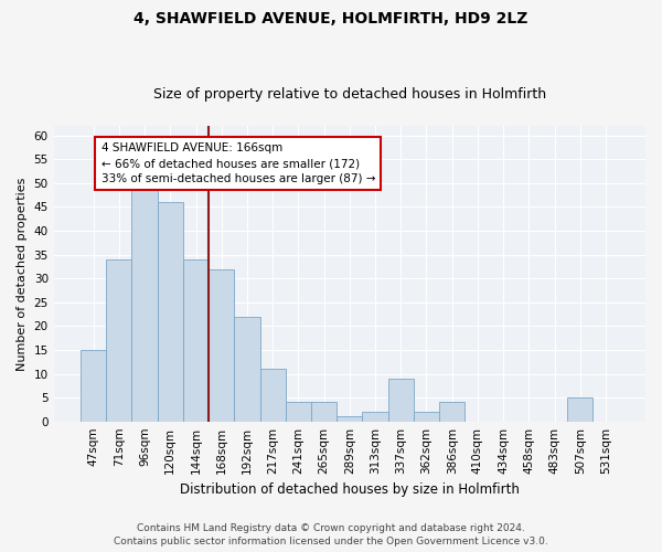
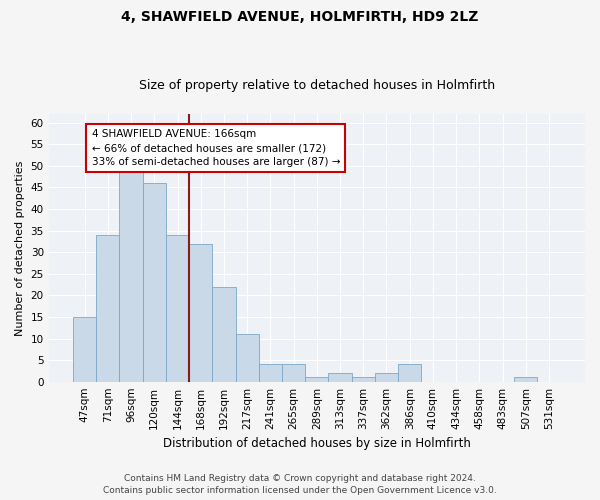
337sqm: 9 -> 1
507sqm: 5 -> 1
